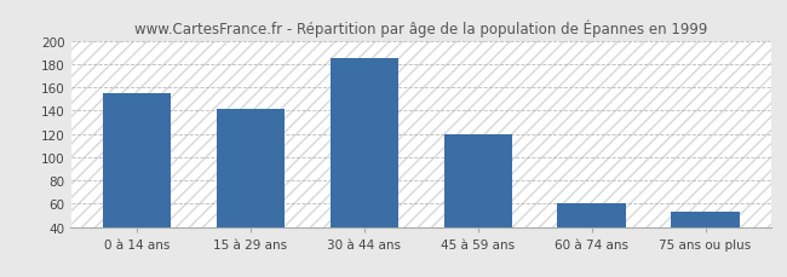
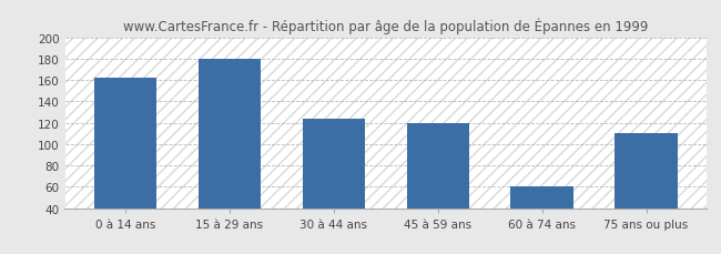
0 à 14 ans: 155 -> 162
15 à 29 ans: 141 -> 180
30 à 44 ans: 185 -> 124
75 ans ou plus: 53 -> 110
